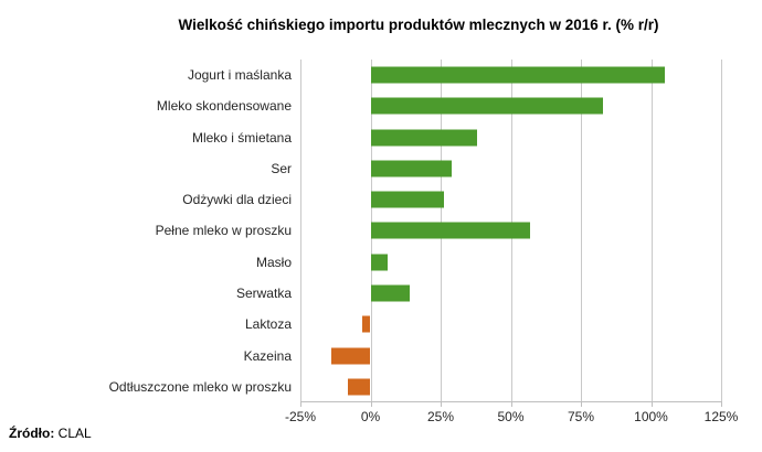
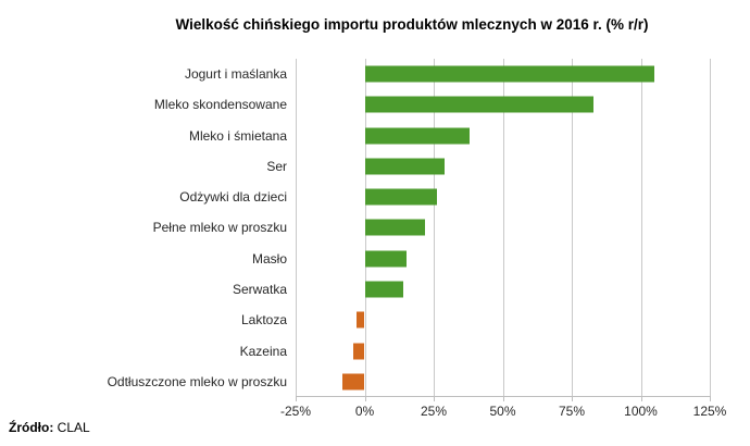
Pełne mleko w proszku: 57% -> 22%
Masło: 6% -> 15%
Kazeina: -14% -> -4%
